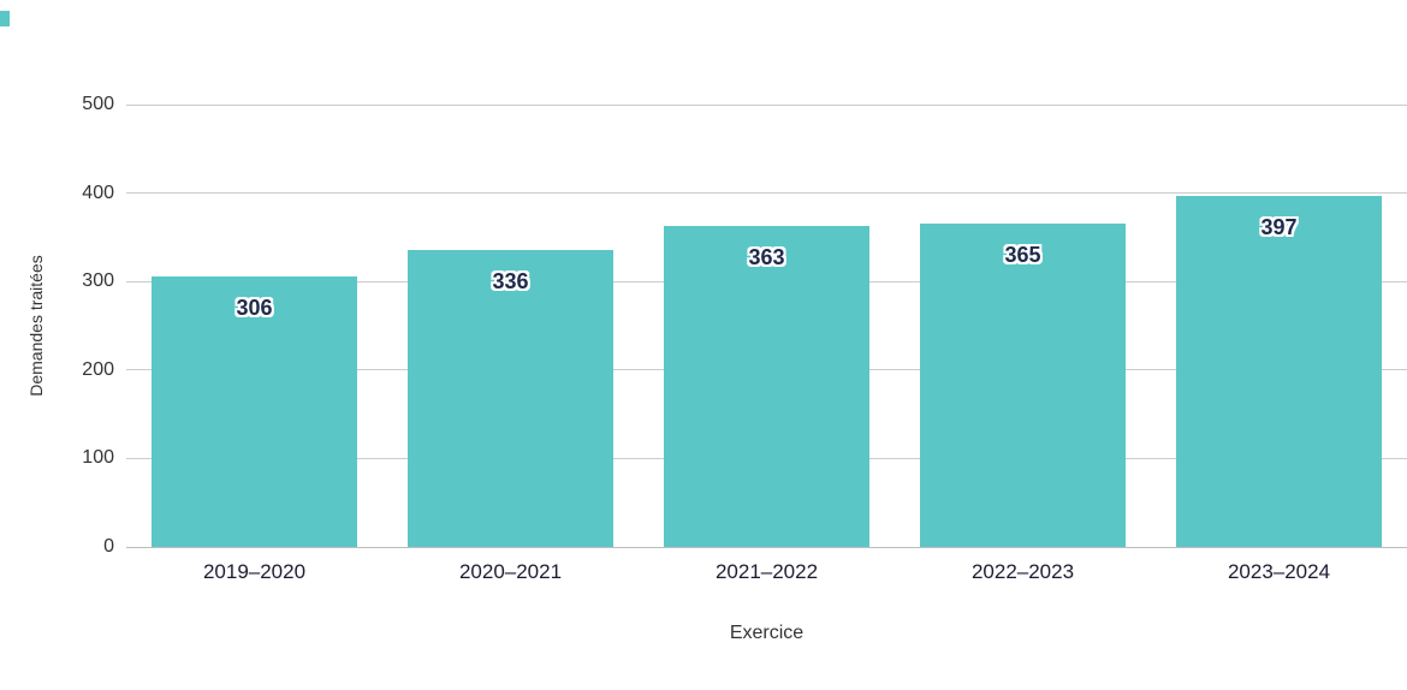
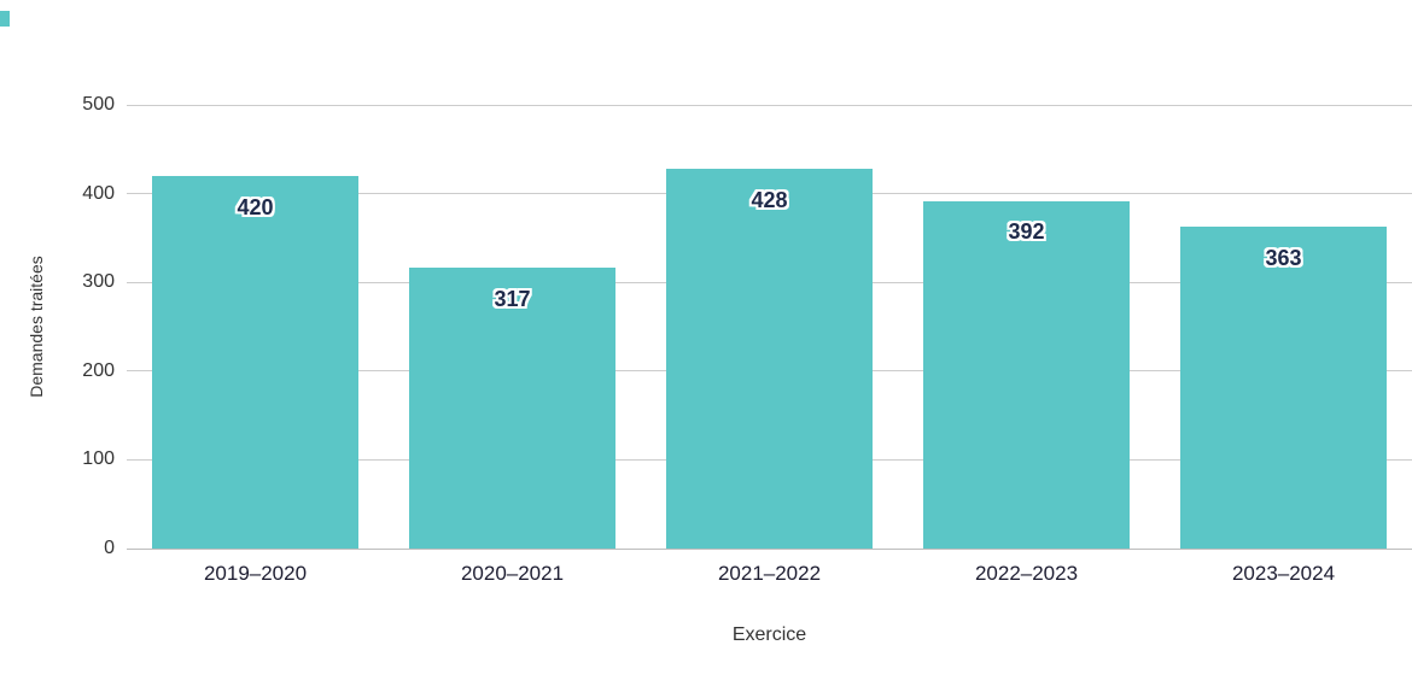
2019–2020: 306 -> 420
2020–2021: 336 -> 317
2021–2022: 363 -> 428
2022–2023: 365 -> 392
2023–2024: 397 -> 363
